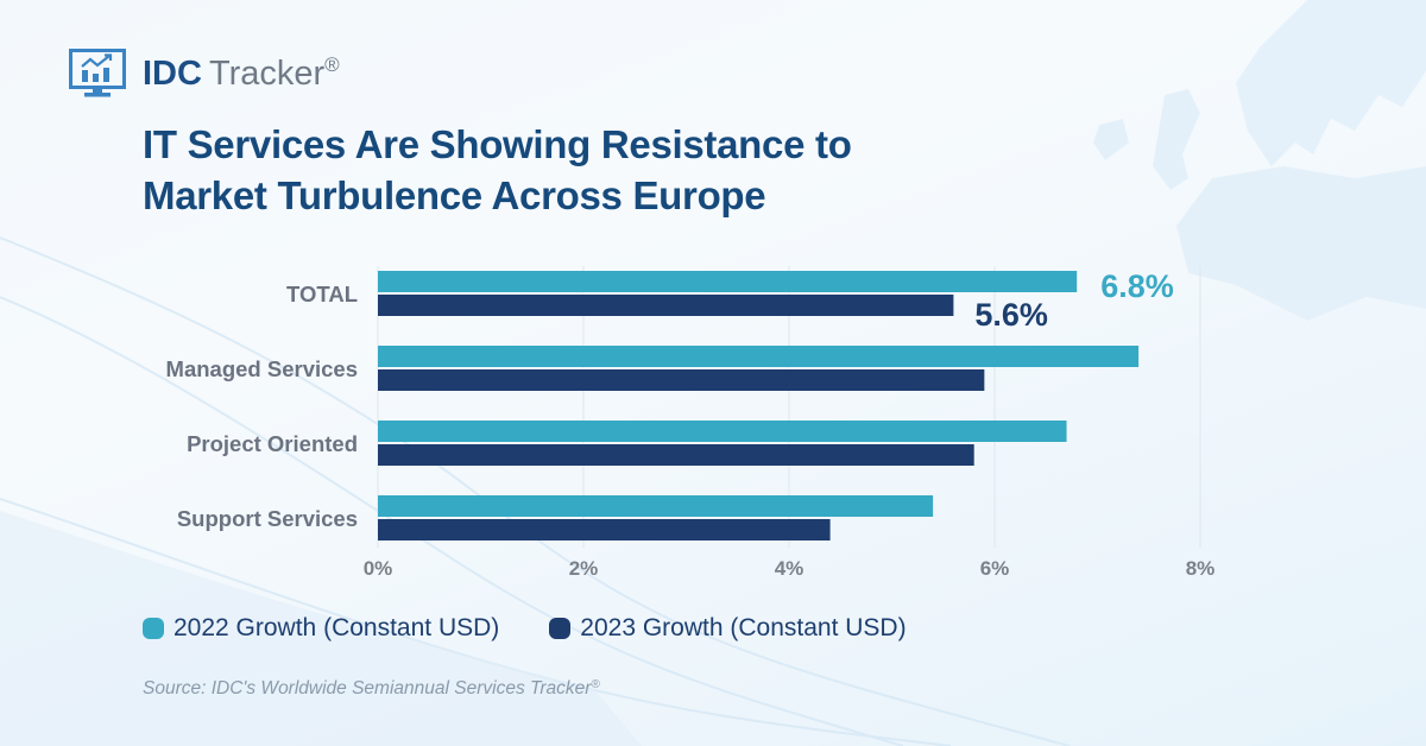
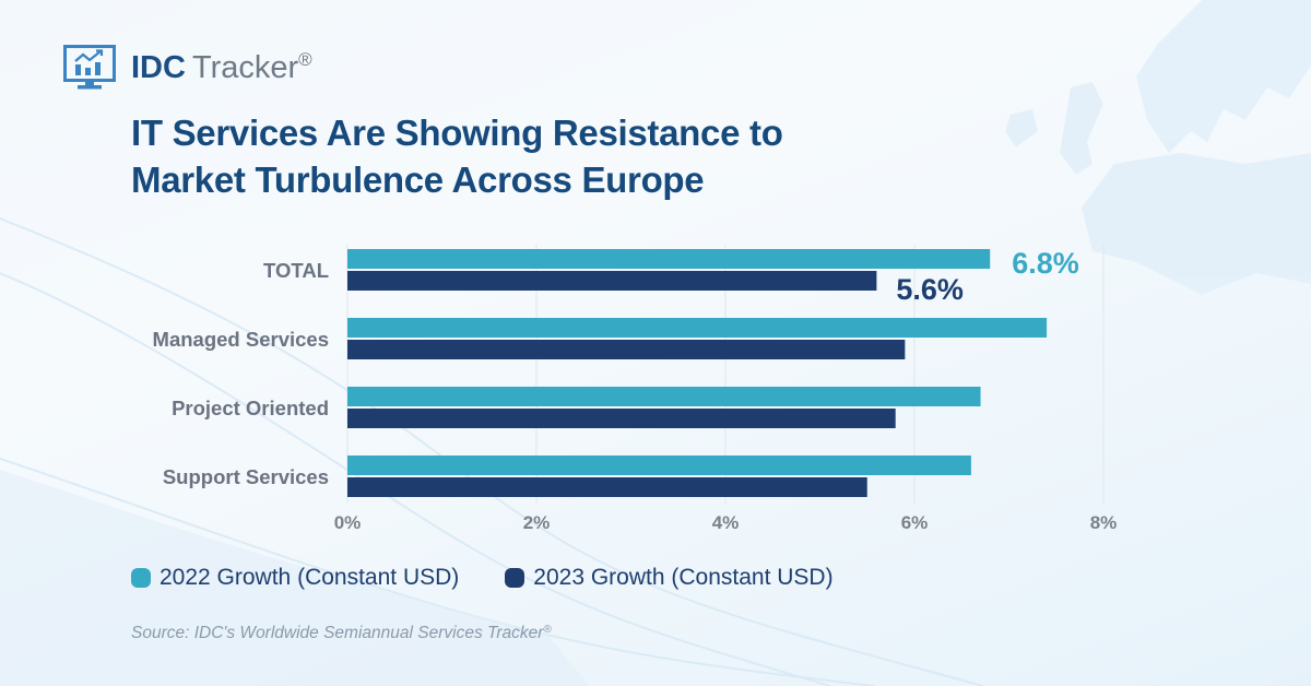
2022 Growth (Constant USD)/Support Services: 5.4% -> 6.6%
2023 Growth (Constant USD)/Support Services: 4.4% -> 5.5%
